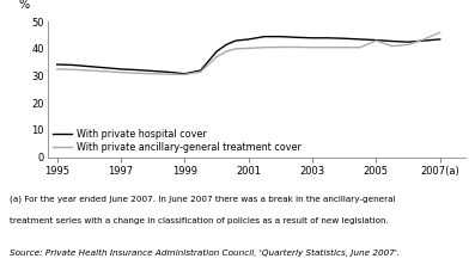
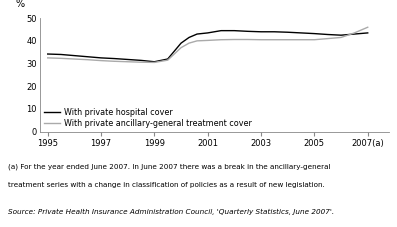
With private ancillary-general treatment cover/2005: 43.0 -> 40.5
